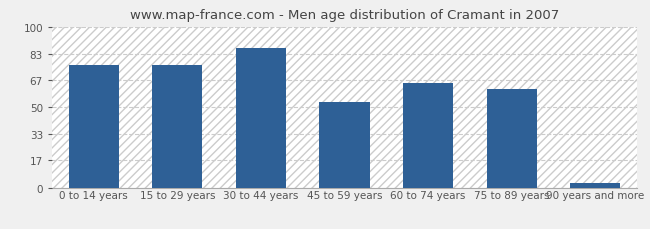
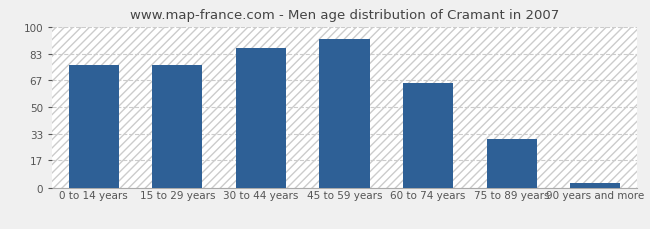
45 to 59 years: 53 -> 92
75 to 89 years: 61 -> 30
